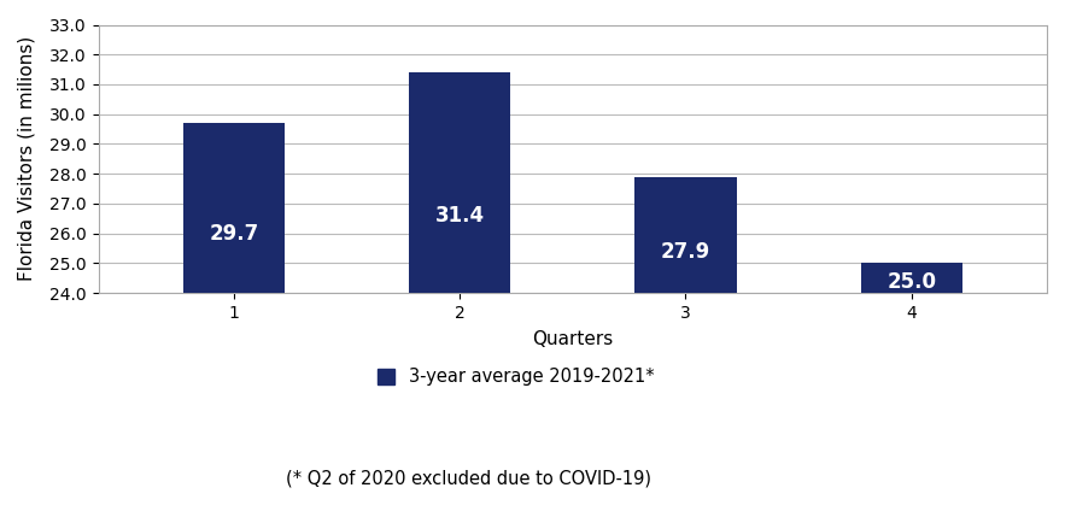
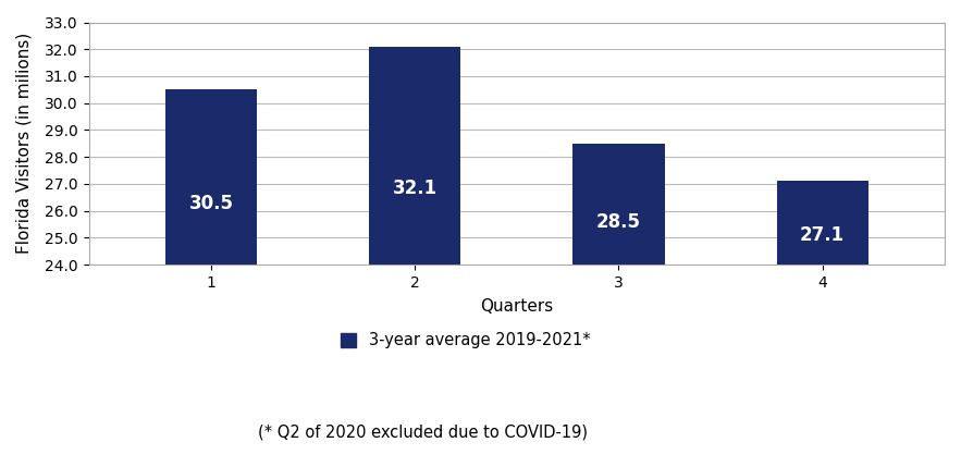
1: 29.7 -> 30.5
2: 31.4 -> 32.1
3: 27.9 -> 28.5
4: 25.0 -> 27.1
